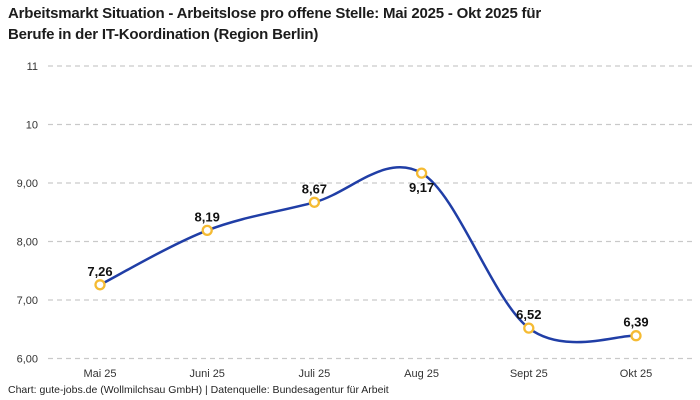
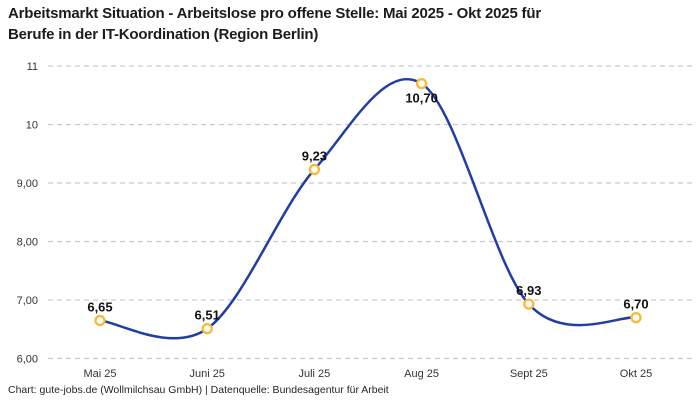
Mai 25: 7,26 -> 6,65
Juni 25: 8,19 -> 6,51
Juli 25: 8,67 -> 9,23
Aug 25: 9,17 -> 10,70
Sept 25: 6,52 -> 6,93
Okt 25: 6,39 -> 6,70
